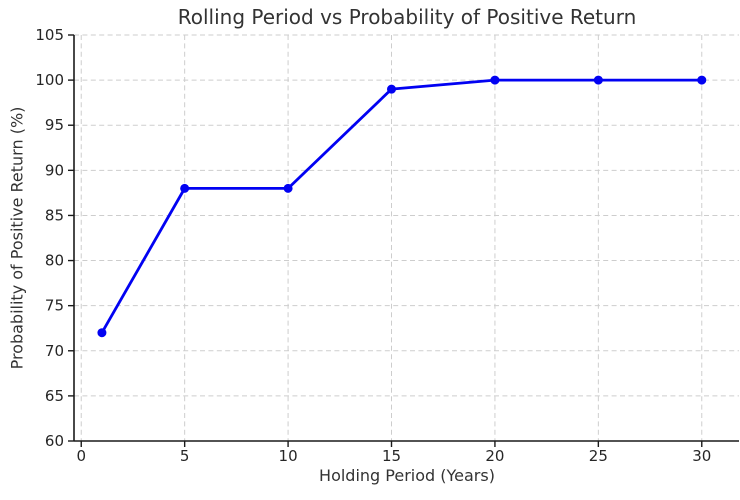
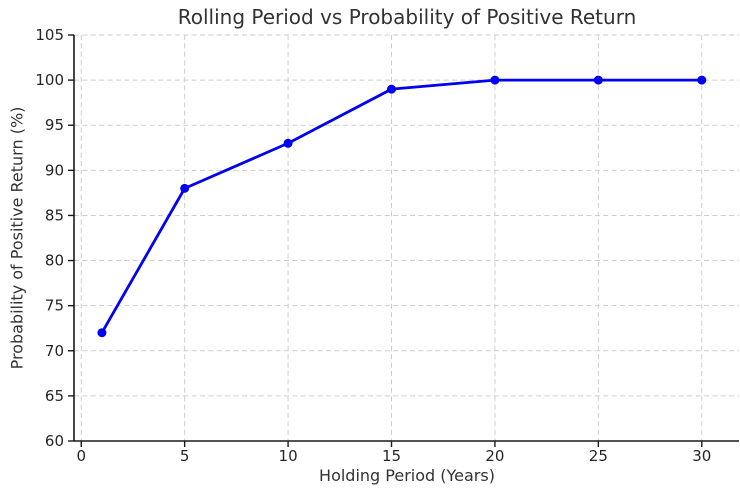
10: 88 -> 93
